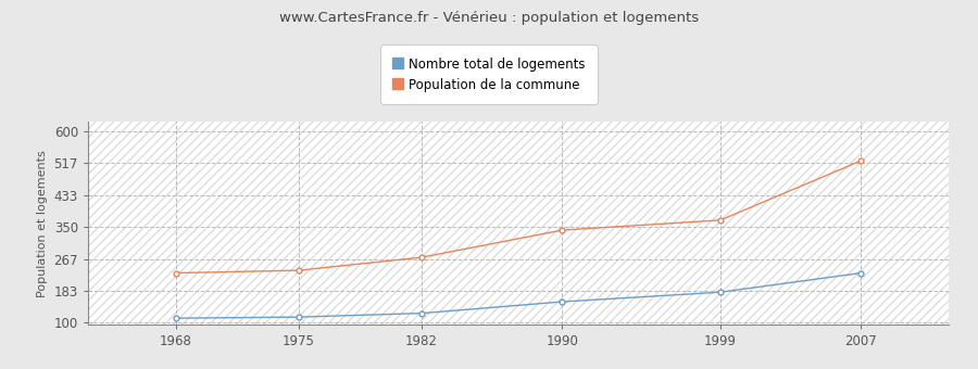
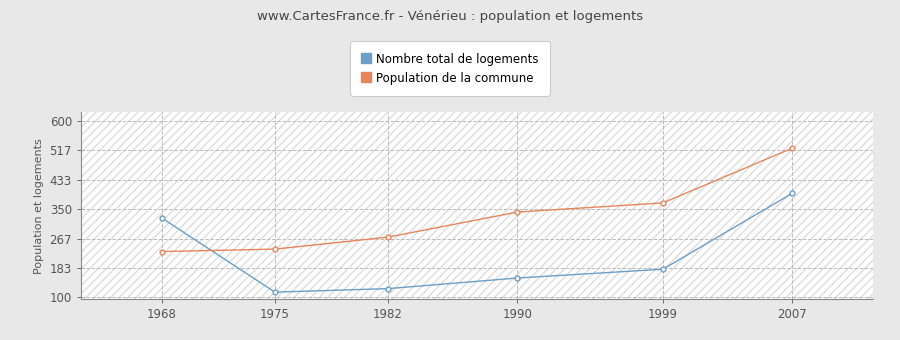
Nombre total de logements/1968: 112 -> 325
Nombre total de logements/2007: 230 -> 395
